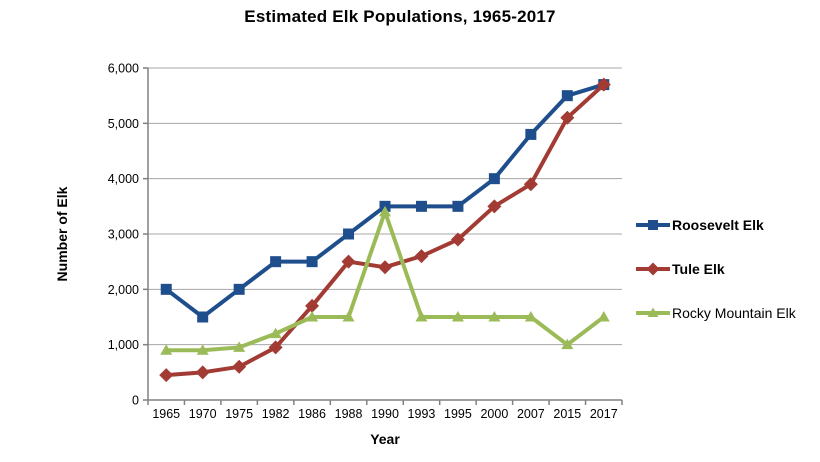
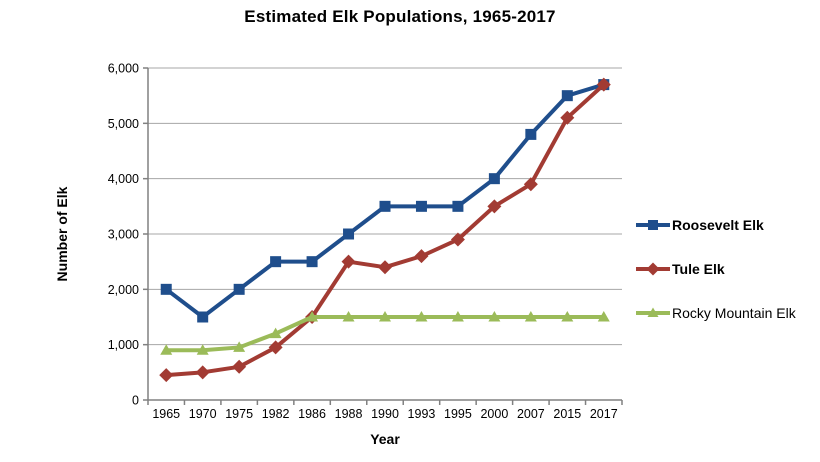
Tule Elk/1986: 1700 -> 1500
Rocky Mountain Elk/1990: 3400 -> 1500
Rocky Mountain Elk/2015: 1000 -> 1500
